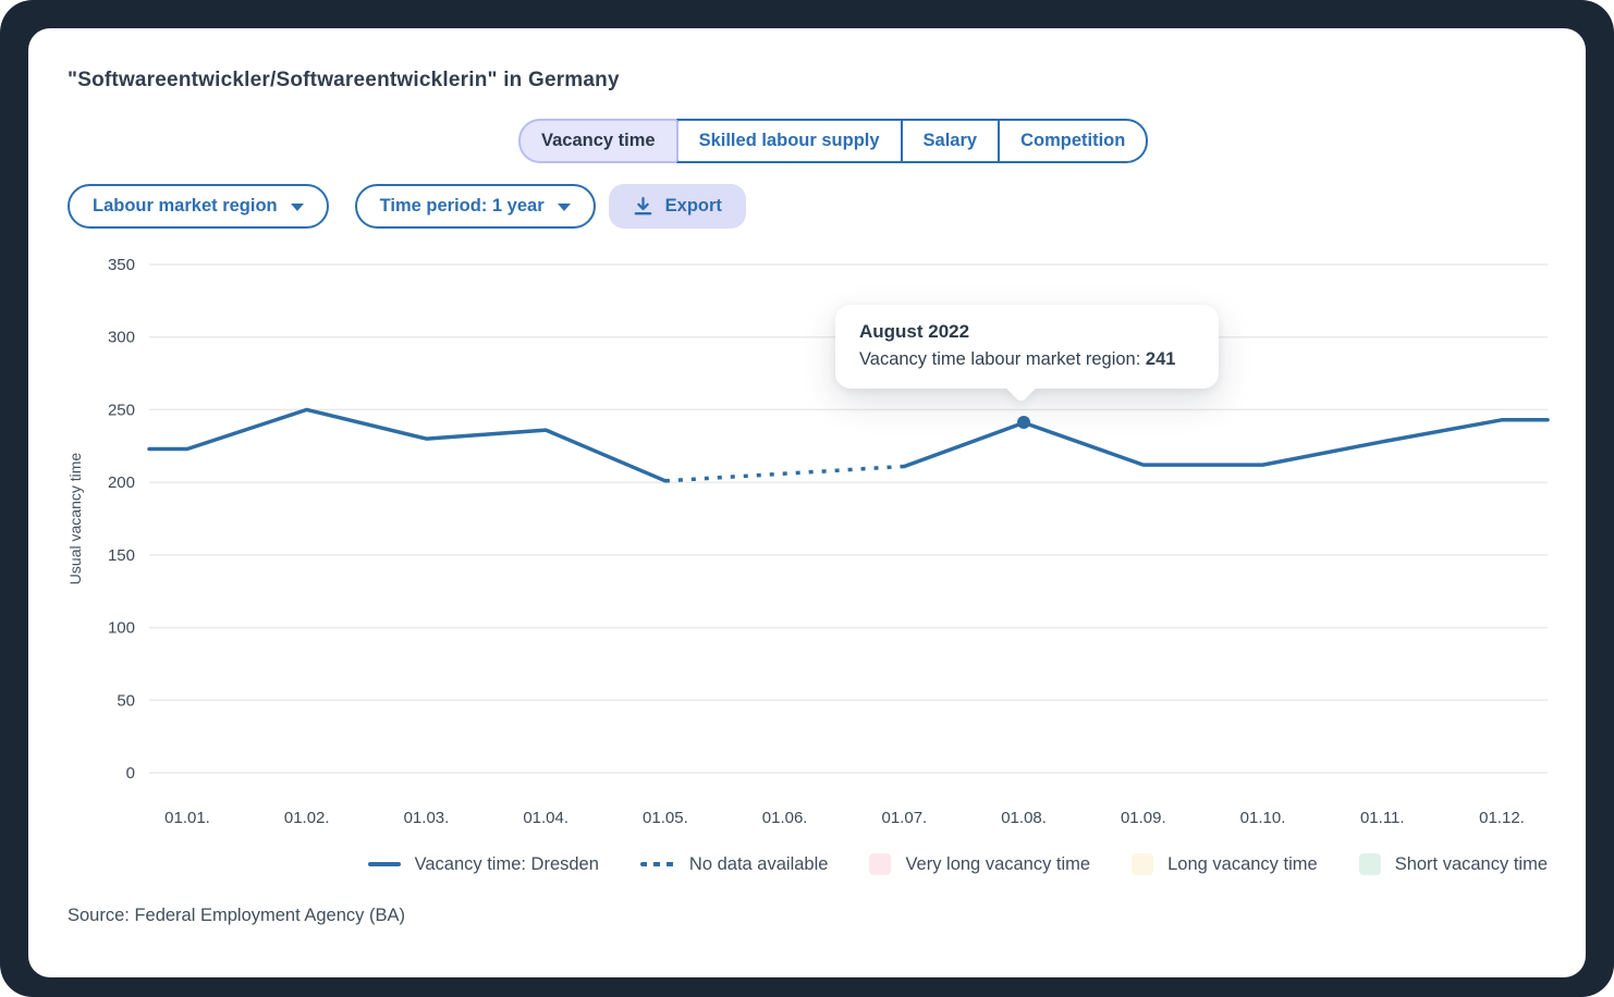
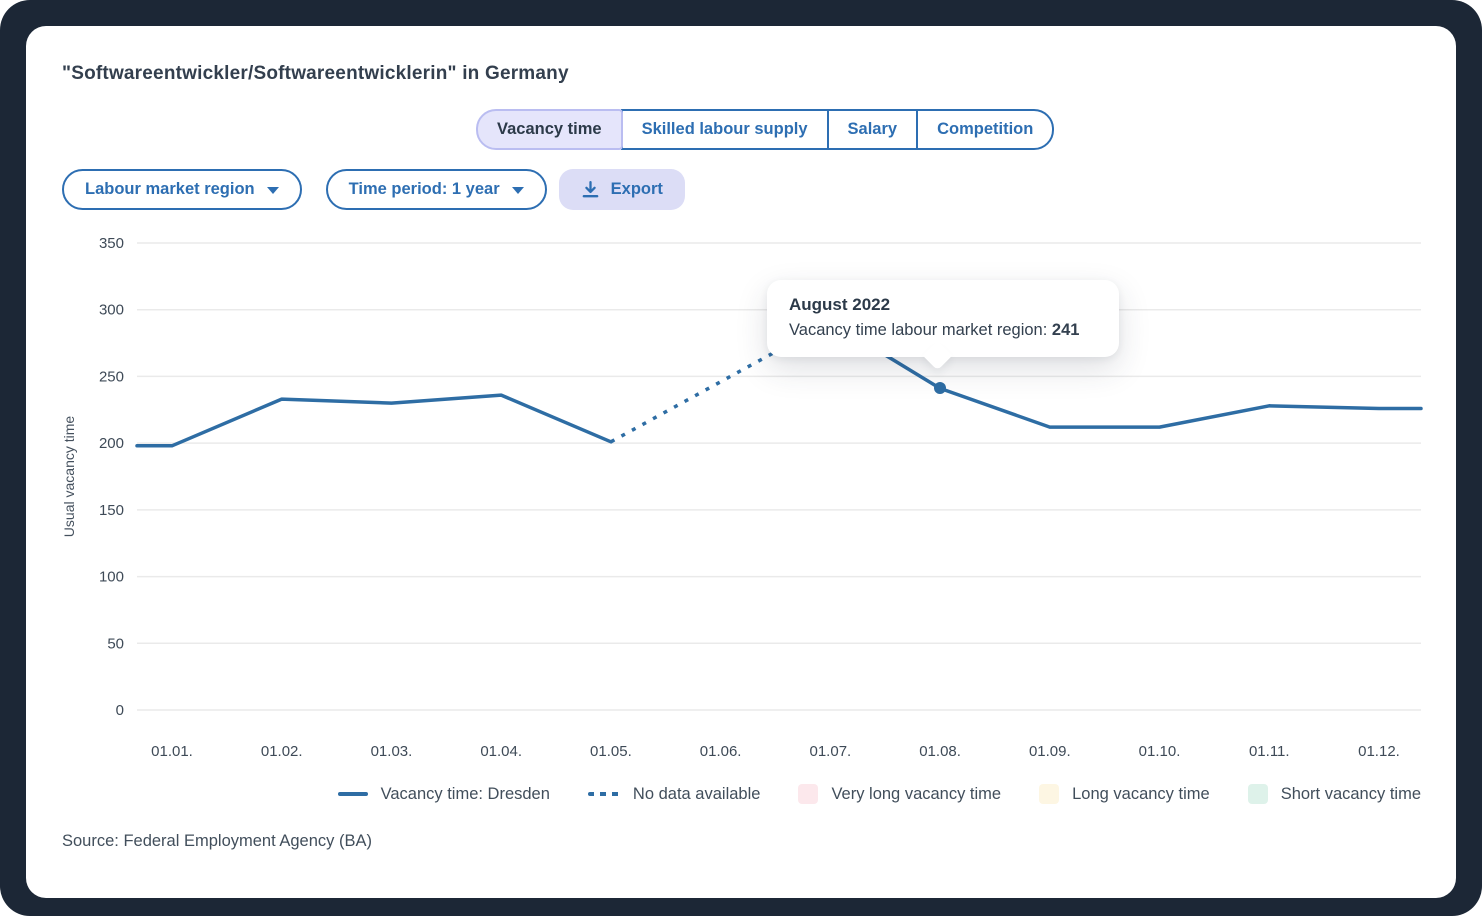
01.01.: 223 -> 198
01.02.: 250 -> 233
01.07.: 211 -> 291
01.12.: 243 -> 226
